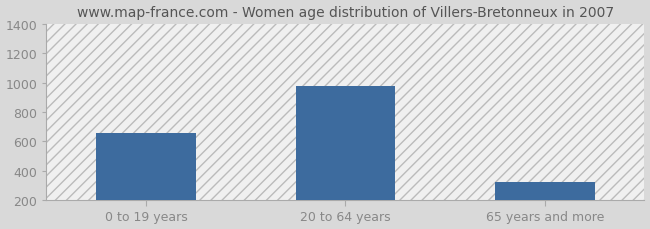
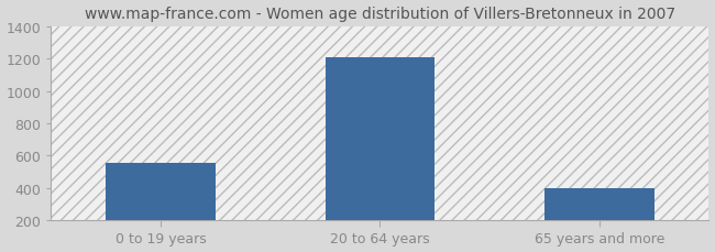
0 to 19 years: 660 -> 560
20 to 64 years: 980 -> 1210
65 years and more: 320 -> 400
